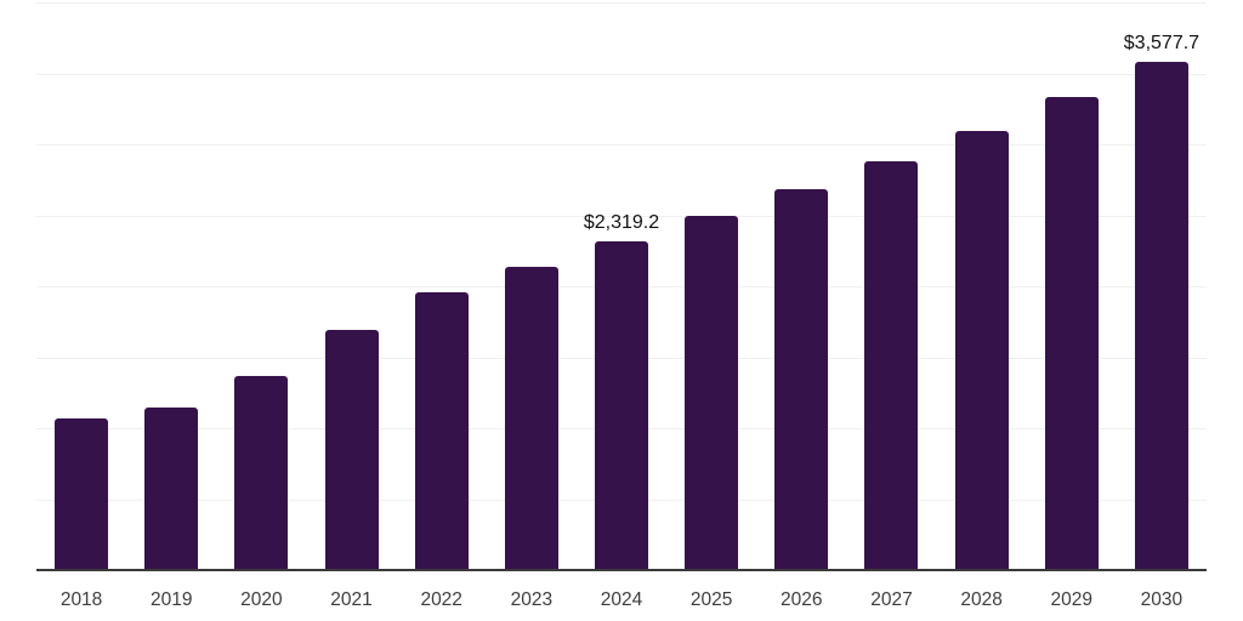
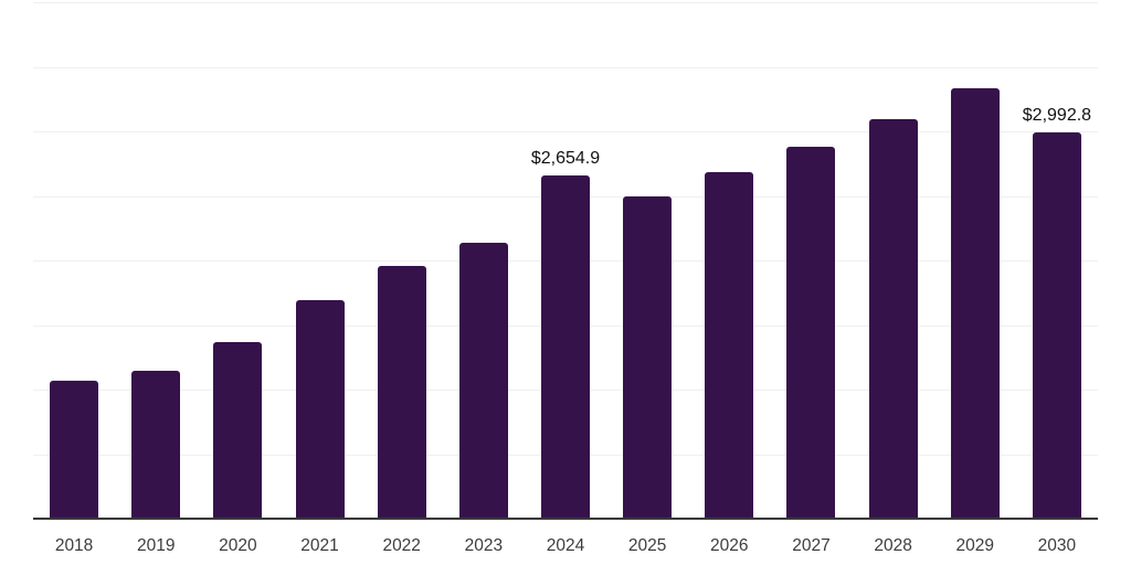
2024: $2,319.2 -> $2,654.9
2030: $3,577.7 -> $2,992.8
